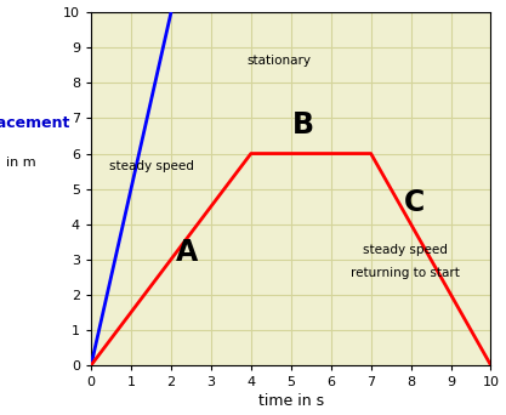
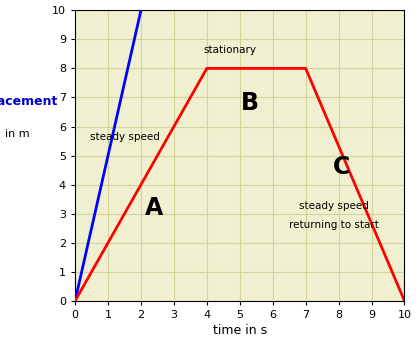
4: 6 -> 8
7: 6 -> 8
